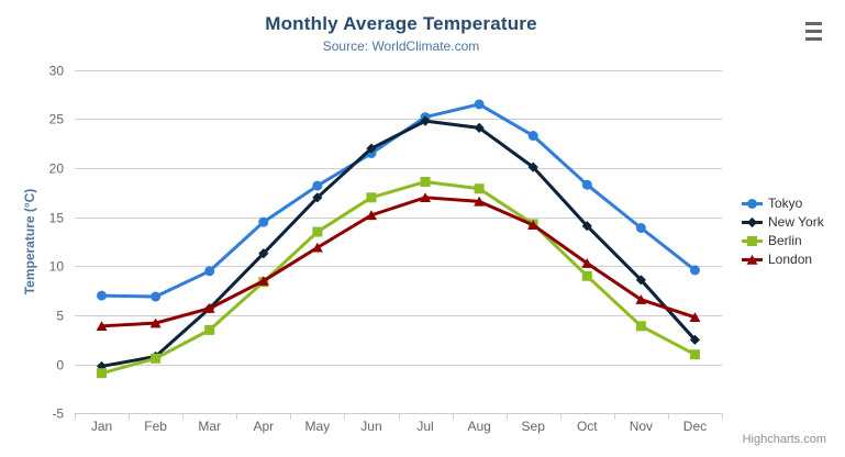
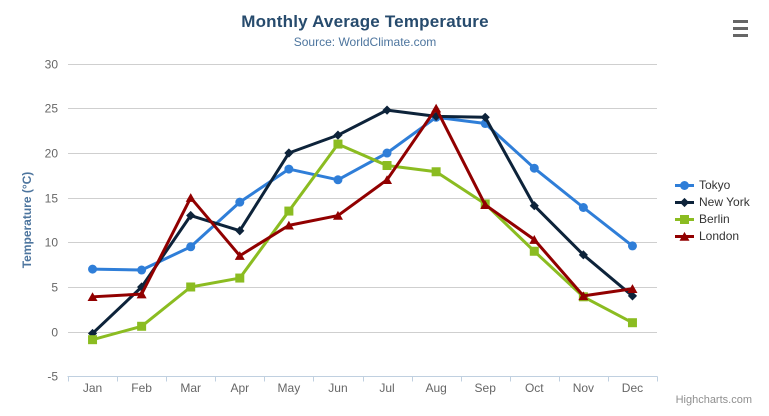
New York/Feb: 1 -> 5
New York/Mar: 6 -> 13
Berlin/Mar: 4 -> 5
London/Mar: 6 -> 15
Berlin/Apr: 8 -> 6
New York/May: 17 -> 20
Tokyo/Jun: 22 -> 17
Berlin/Jun: 17 -> 21
London/Jun: 15 -> 13
Tokyo/Jul: 25 -> 20
Tokyo/Aug: 26 -> 24
London/Aug: 17 -> 25
New York/Sep: 20 -> 24
London/Nov: 7 -> 4
New York/Dec: 2 -> 4
